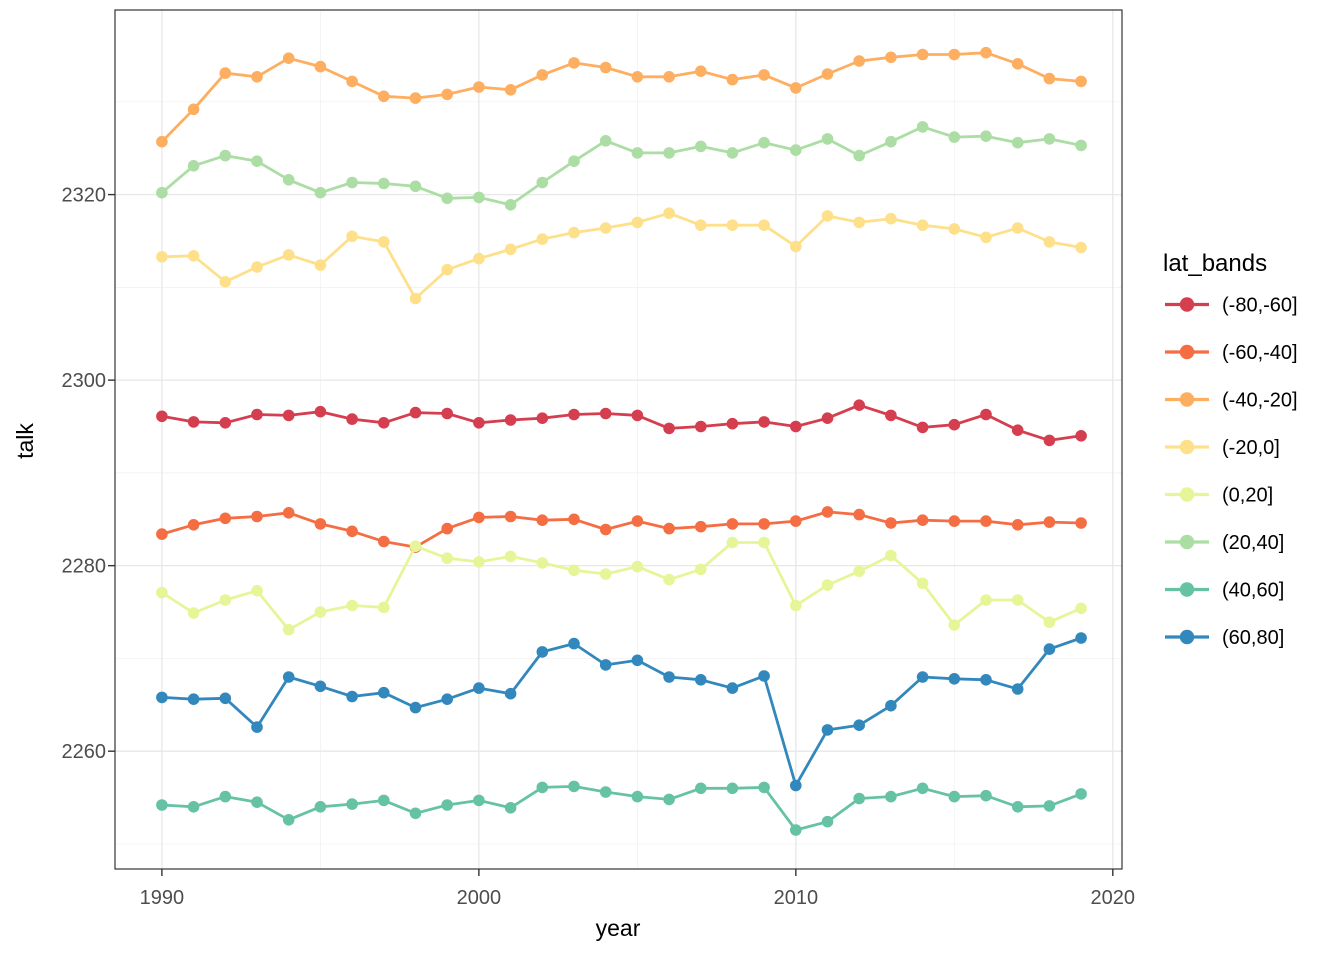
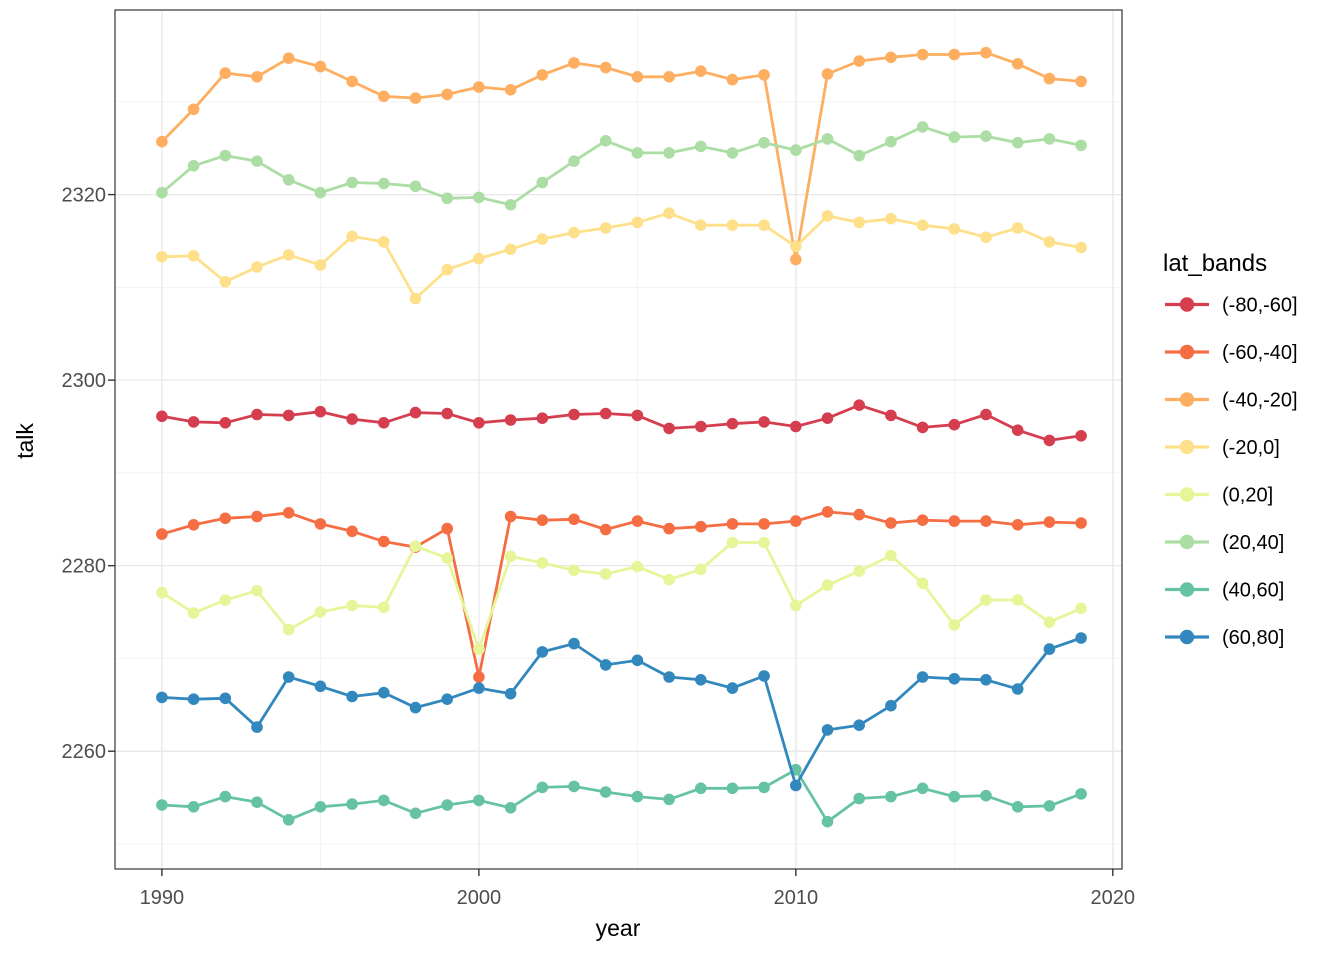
(-60,-40]/2000: 2285 -> 2268
(0,20]/2000: 2280 -> 2271
(-40,-20]/2010: 2332 -> 2313
(40,60]/2010: 2252 -> 2258
